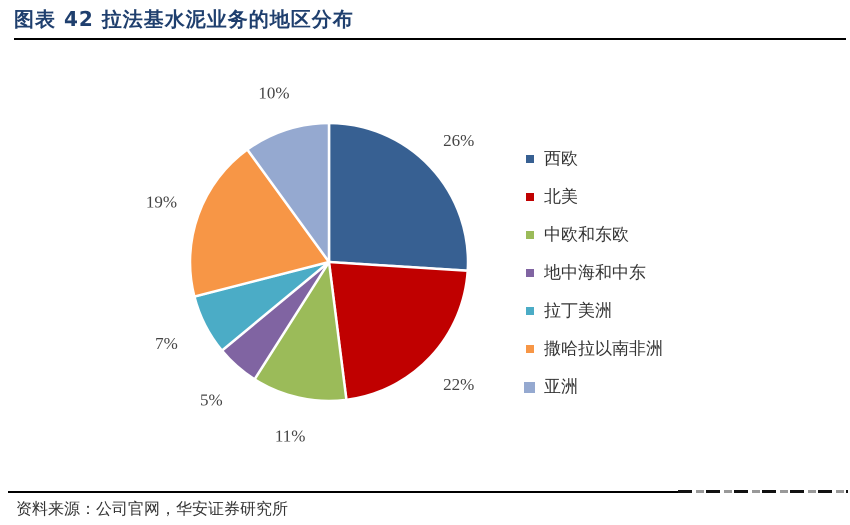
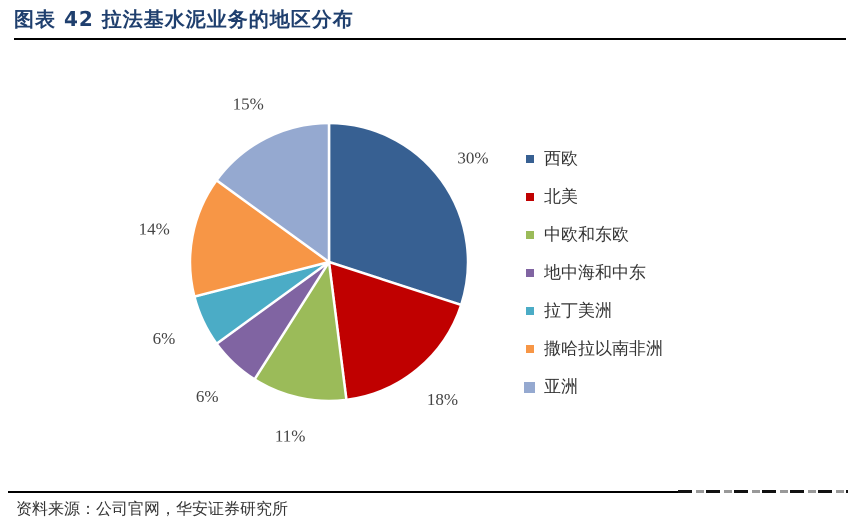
西欧: 26% -> 30%
北美: 22% -> 18%
地中海和中东: 5% -> 6%
拉丁美洲: 7% -> 6%
撒哈拉以南非洲: 19% -> 14%
亚洲: 10% -> 15%
